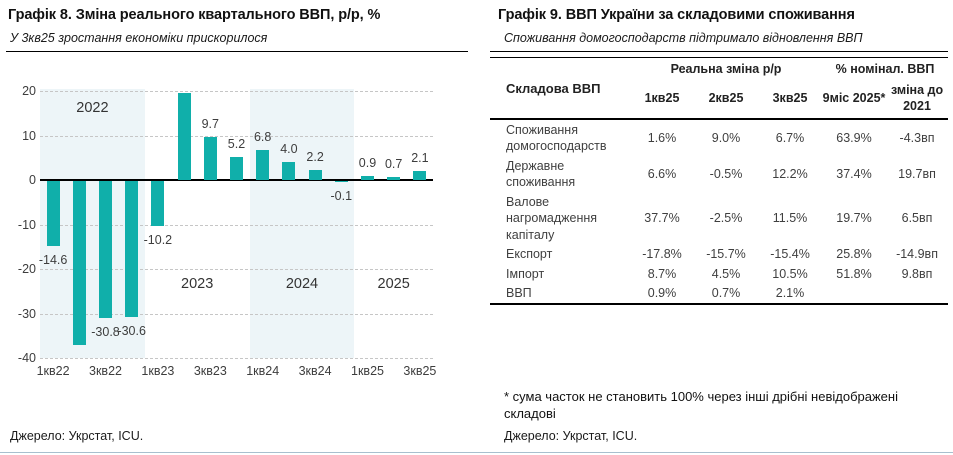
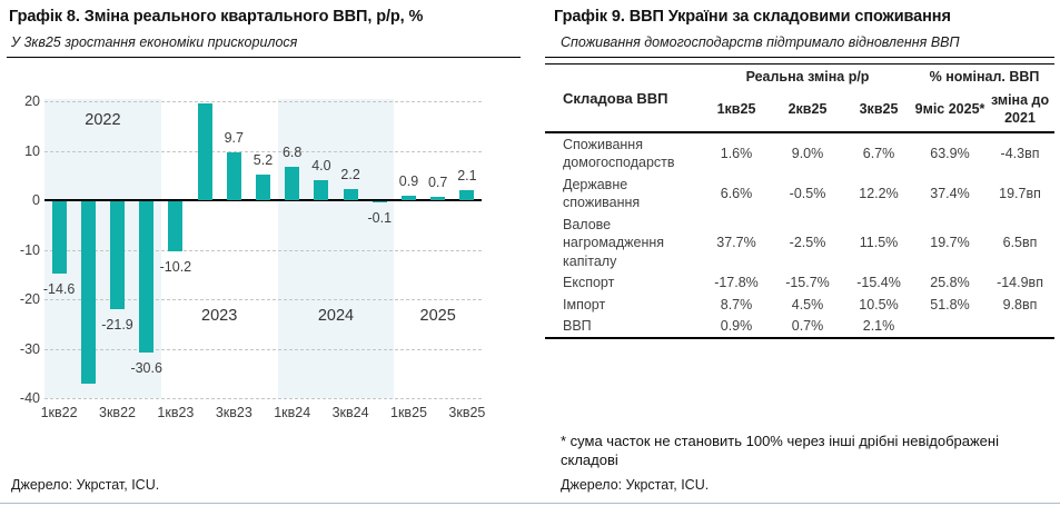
Графік 8. Зміна реального квартального ВВП, р/р, %/3кв22: -30.8 -> -21.9
